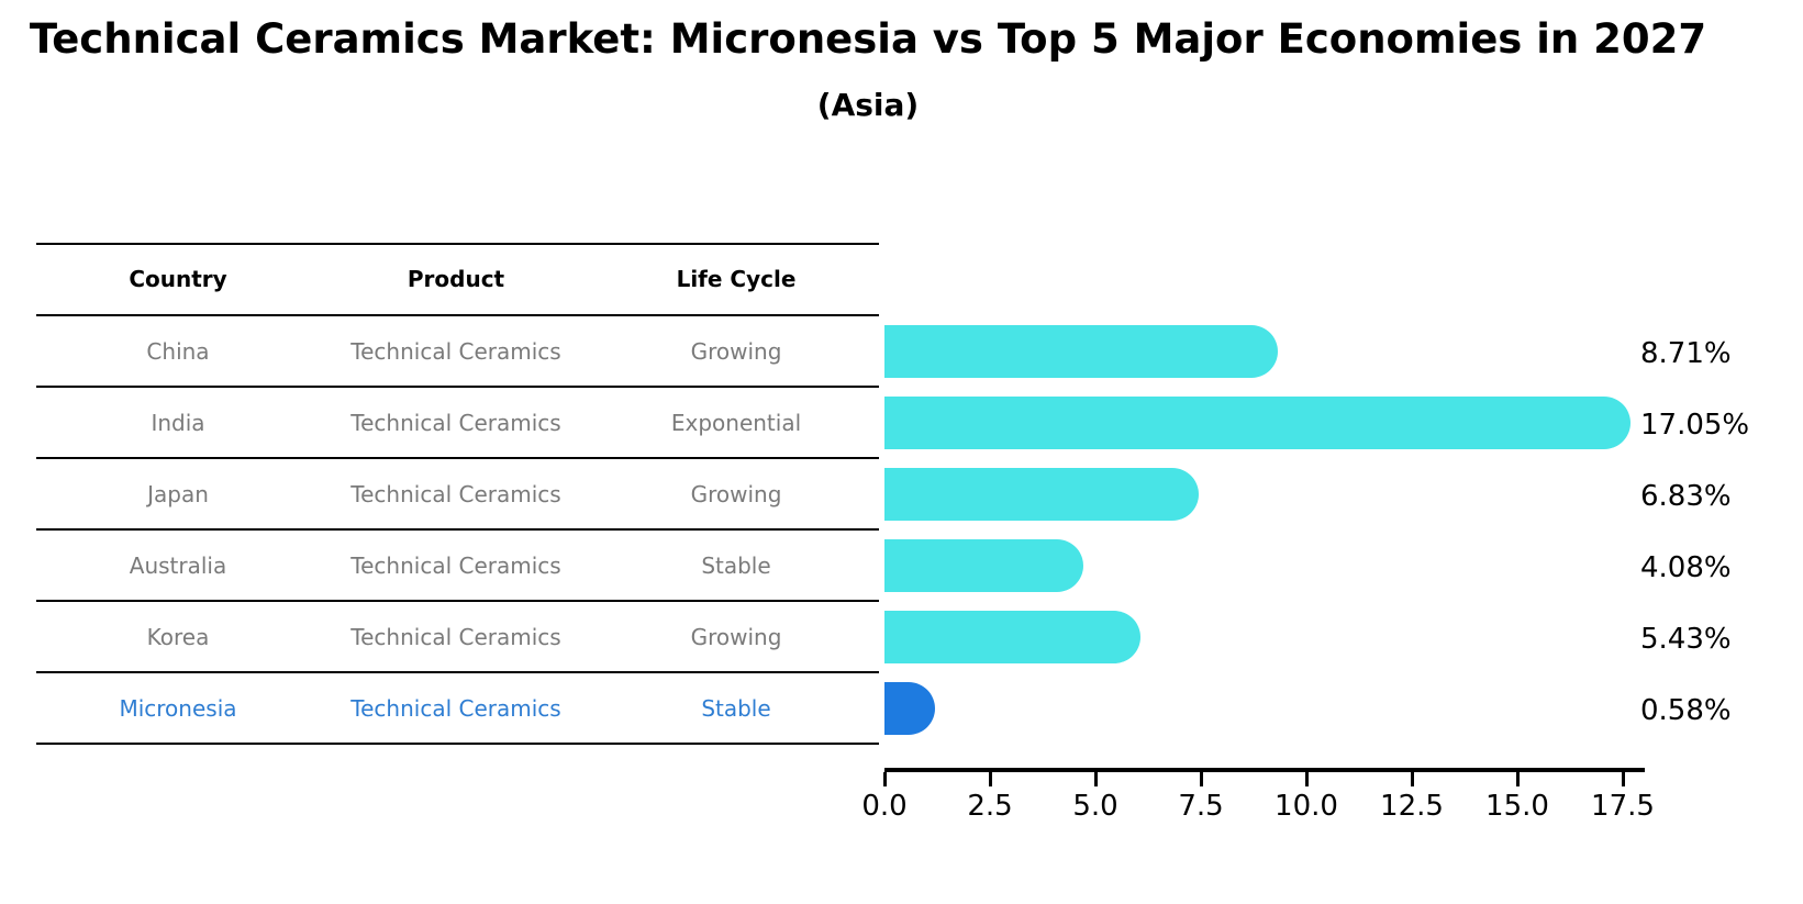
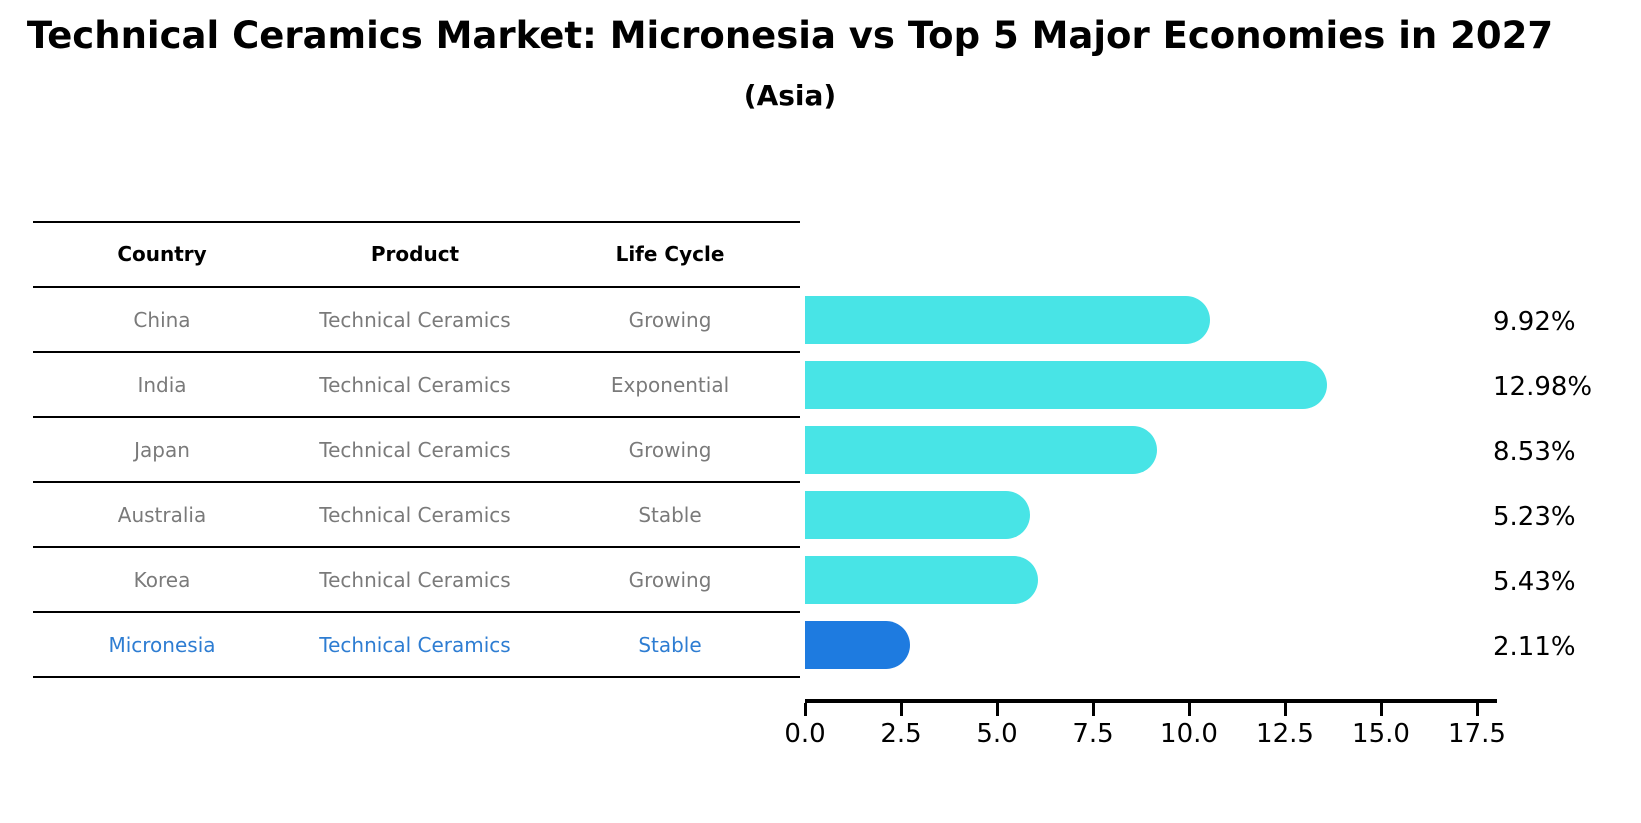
China: 8.71% -> 9.92%
India: 17.05% -> 12.98%
Japan: 6.83% -> 8.53%
Australia: 4.08% -> 5.23%
Micronesia: 0.58% -> 2.11%
